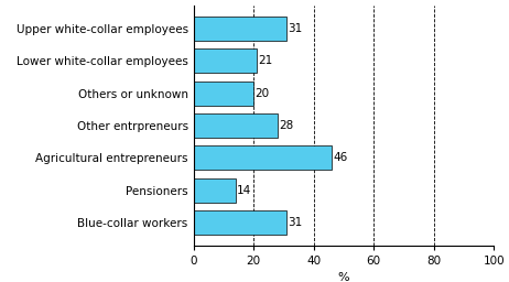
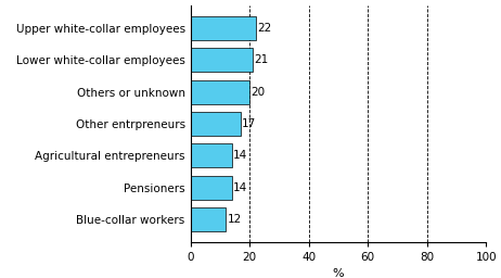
Upper white-collar employees: 31 -> 22
Other entrpreneurs: 28 -> 17
Agricultural entrepreneurs: 46 -> 14
Blue-collar workers: 31 -> 12
